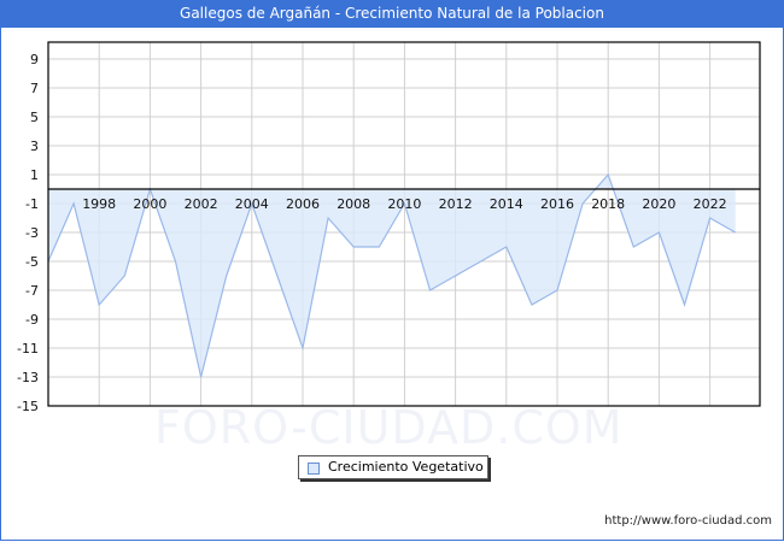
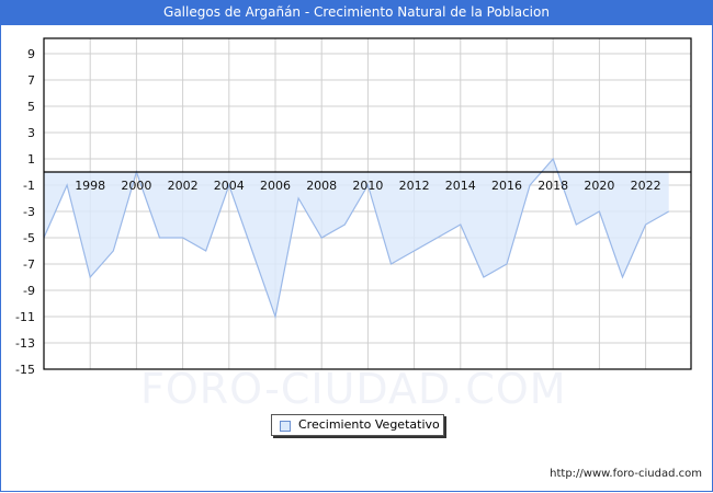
2002: -13 -> -5
2008: -4 -> -5
2022: -2 -> -4
